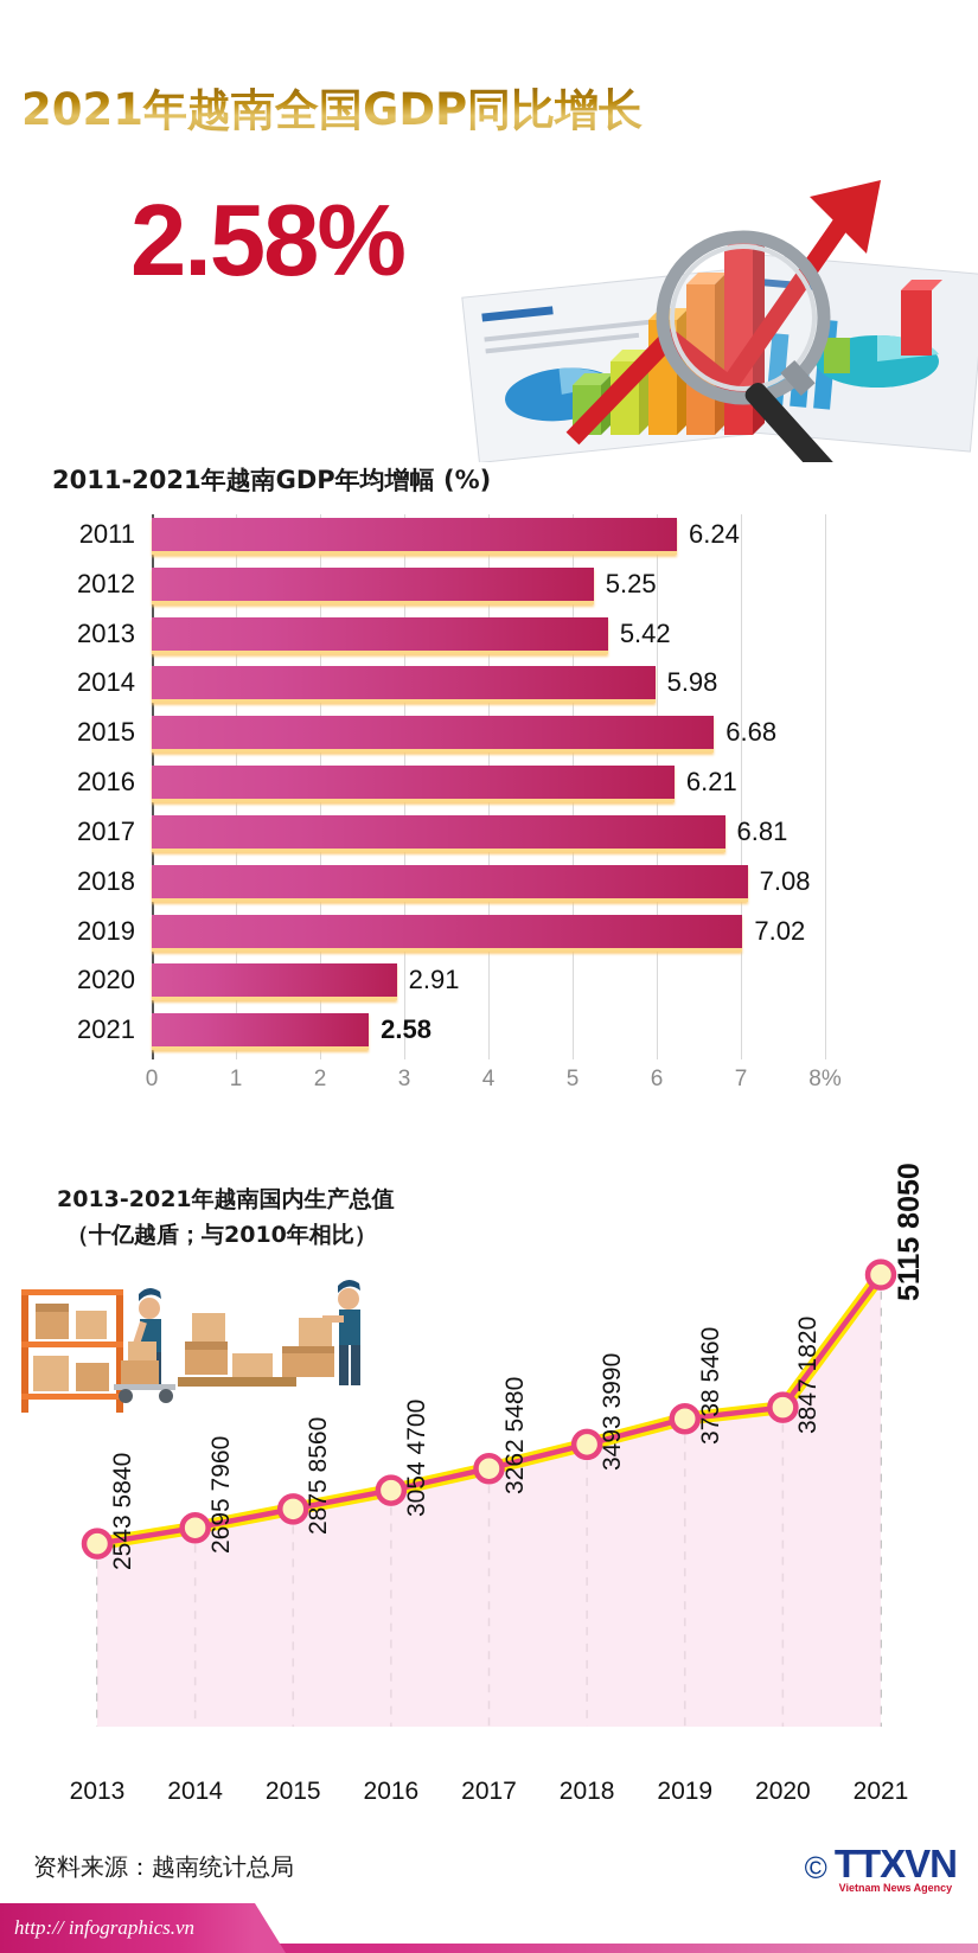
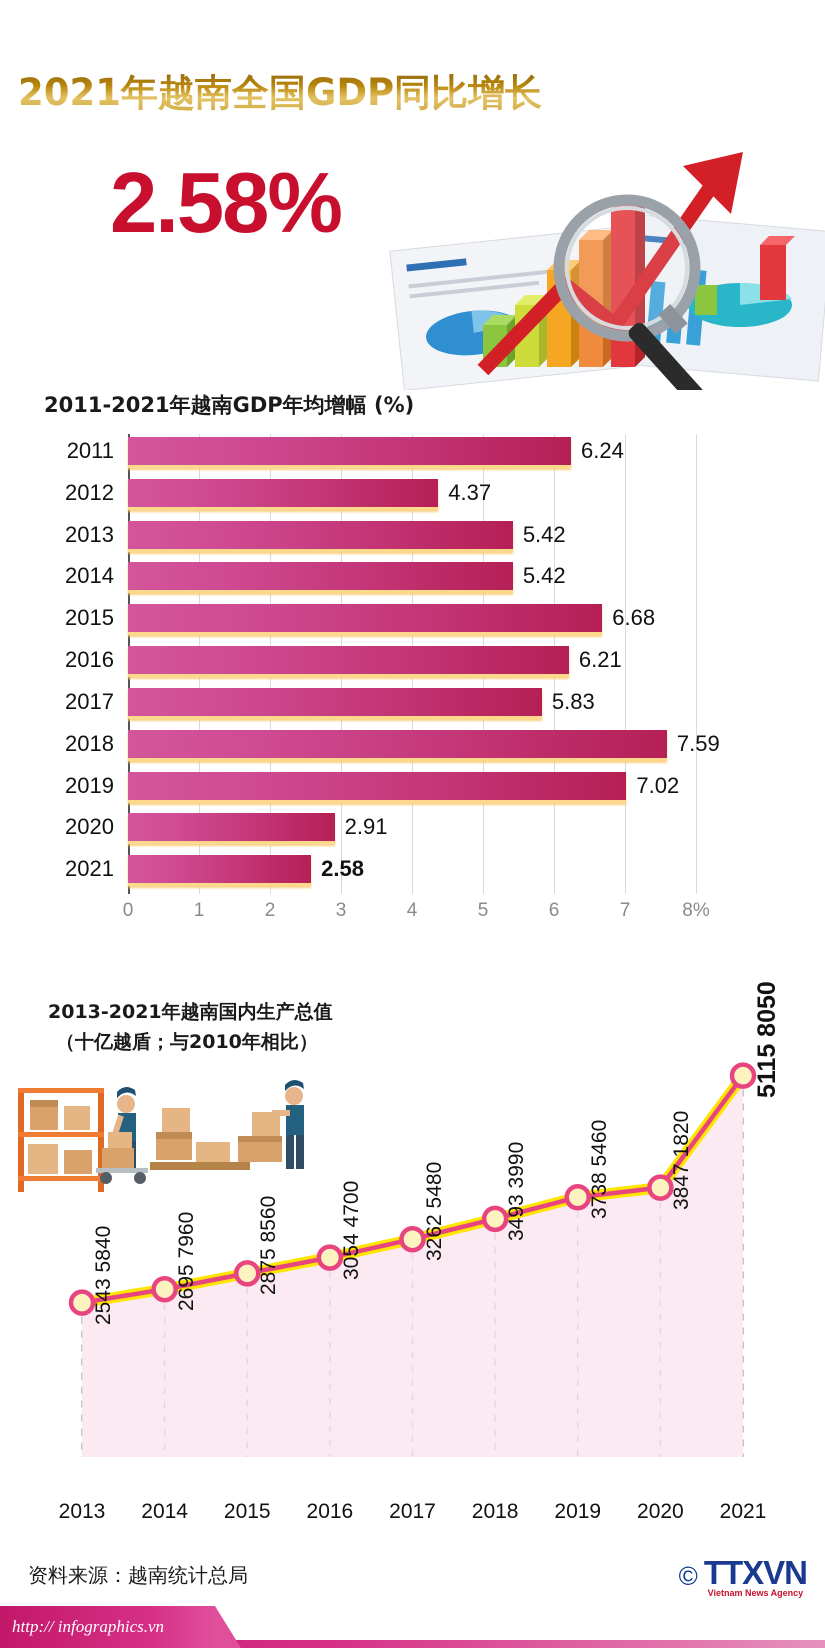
2011-2021年越南GDP年均增幅 (%)/2012: 5.25 -> 4.37
2011-2021年越南GDP年均增幅 (%)/2014: 5.98 -> 5.42
2011-2021年越南GDP年均增幅 (%)/2017: 6.81 -> 5.83
2011-2021年越南GDP年均增幅 (%)/2018: 7.08 -> 7.59
